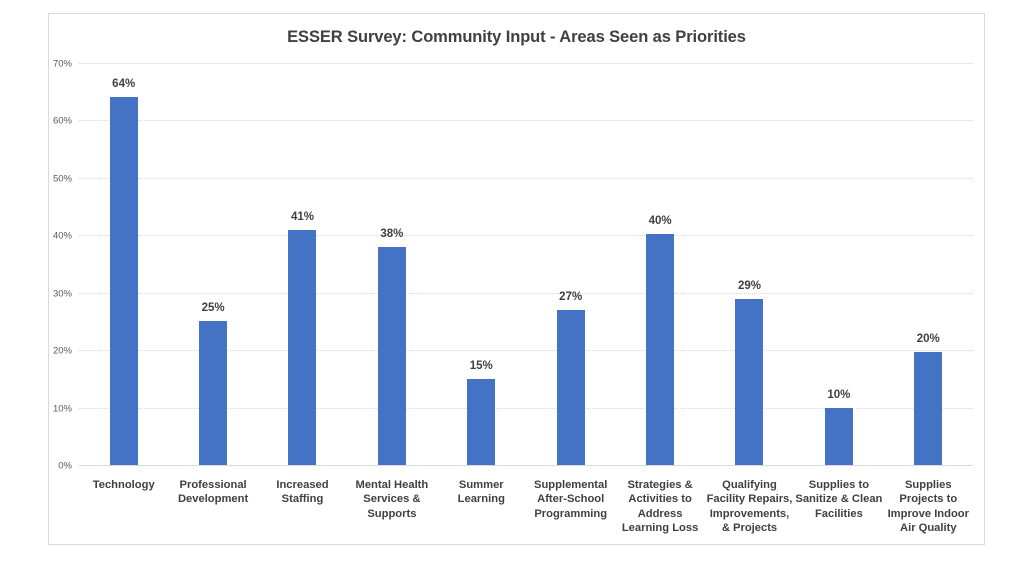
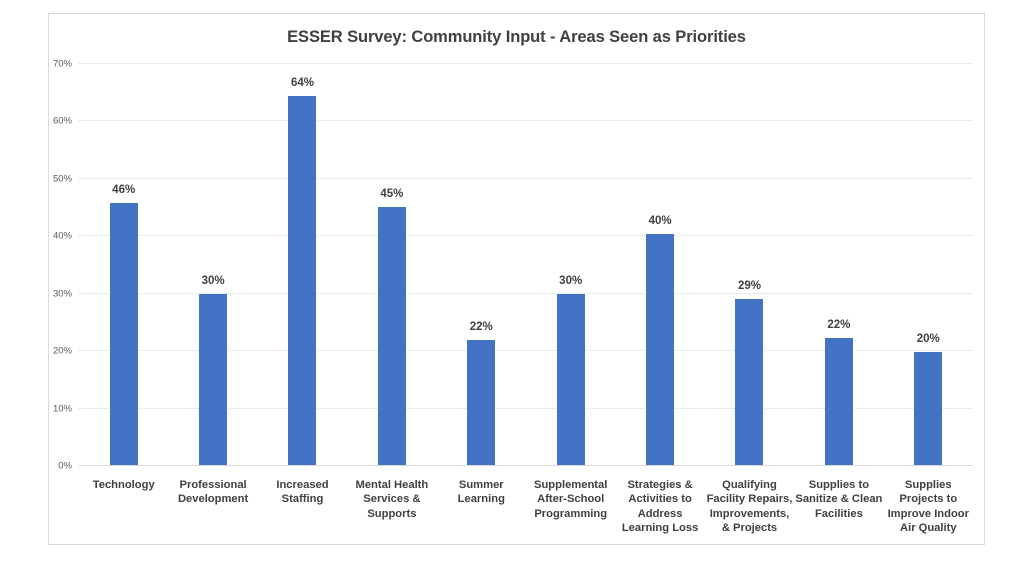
Technology: 64% -> 46%
Professional Development: 25% -> 30%
Increased Staffing: 41% -> 64%
Mental Health Services & Supports: 38% -> 45%
Summer Learning: 15% -> 22%
Supplemental After-School Programming: 27% -> 30%
Supplies to Sanitize & Clean Facilities: 10% -> 22%
